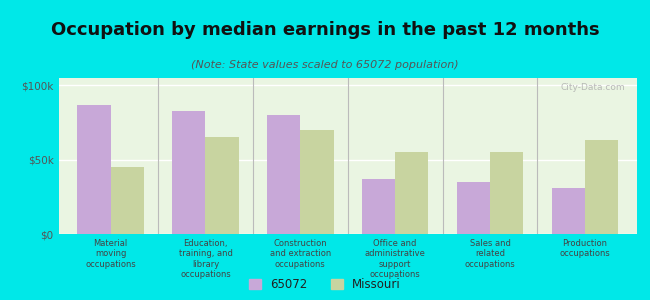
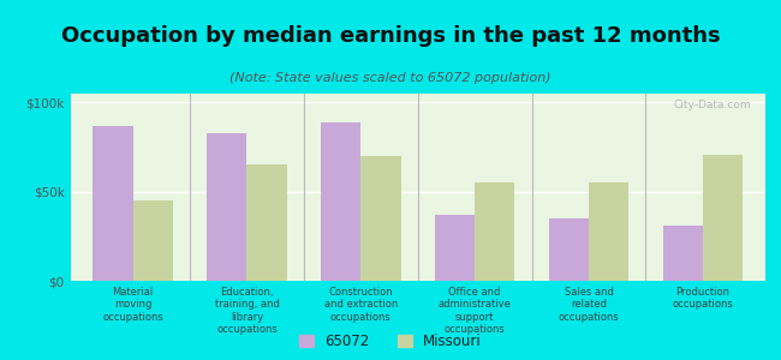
65072/Construction and extraction occupations: $80k -> $89k
Missouri/Production occupations: $63k -> $71k
